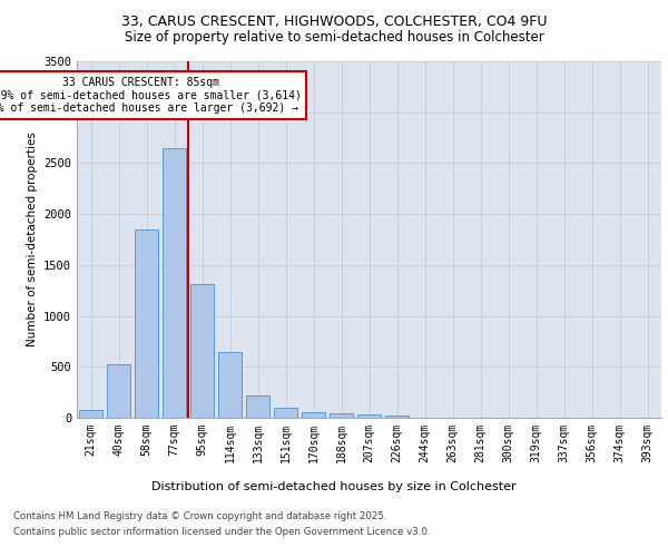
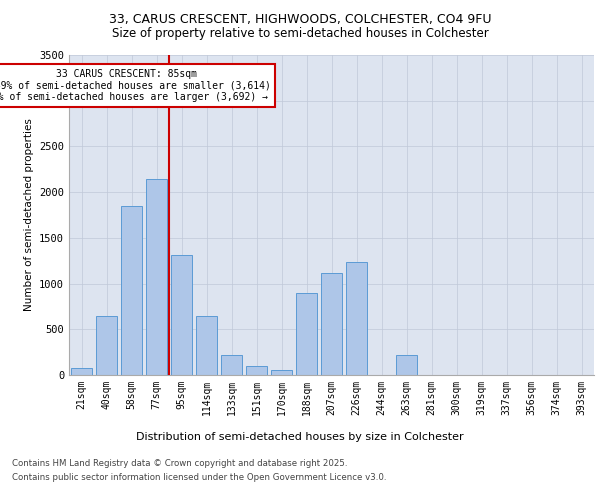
40sqm: 520 -> 640
77sqm: 2650 -> 2140
188sqm: 40 -> 900
207sqm: 40 -> 1120
226sqm: 20 -> 1240
263sqm: 0 -> 220
